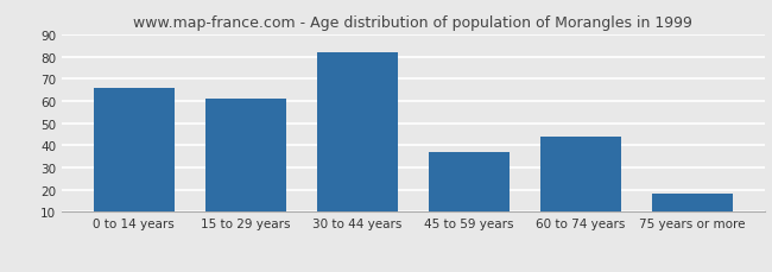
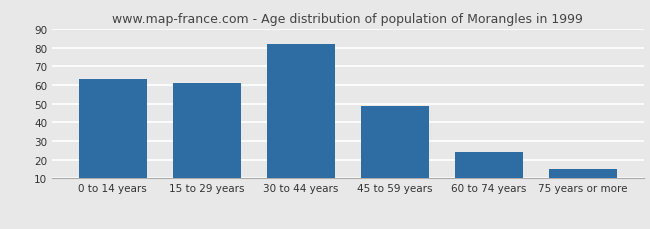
0 to 14 years: 66 -> 63
45 to 59 years: 37 -> 49
60 to 74 years: 44 -> 24
75 years or more: 18 -> 15
